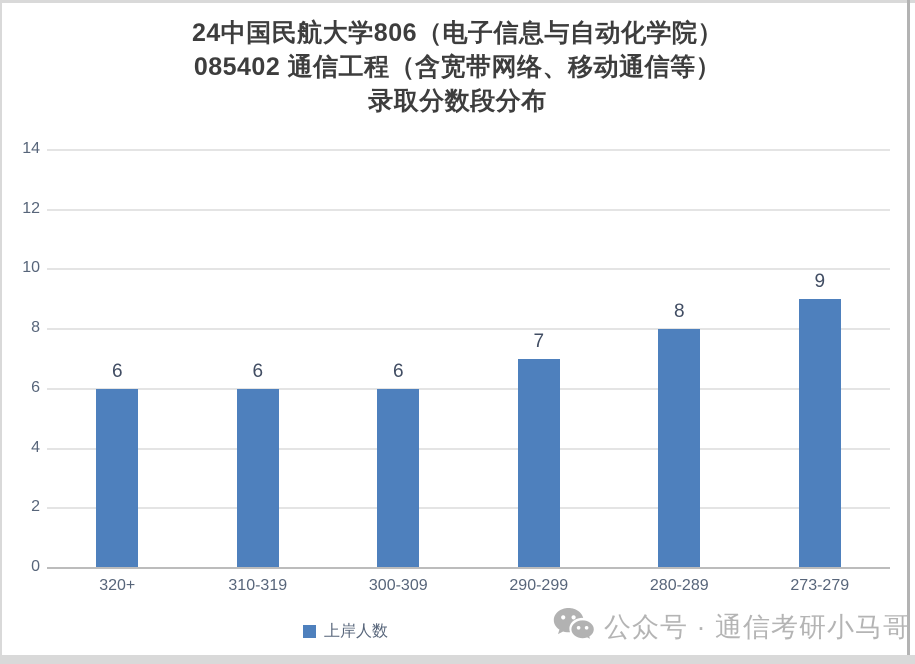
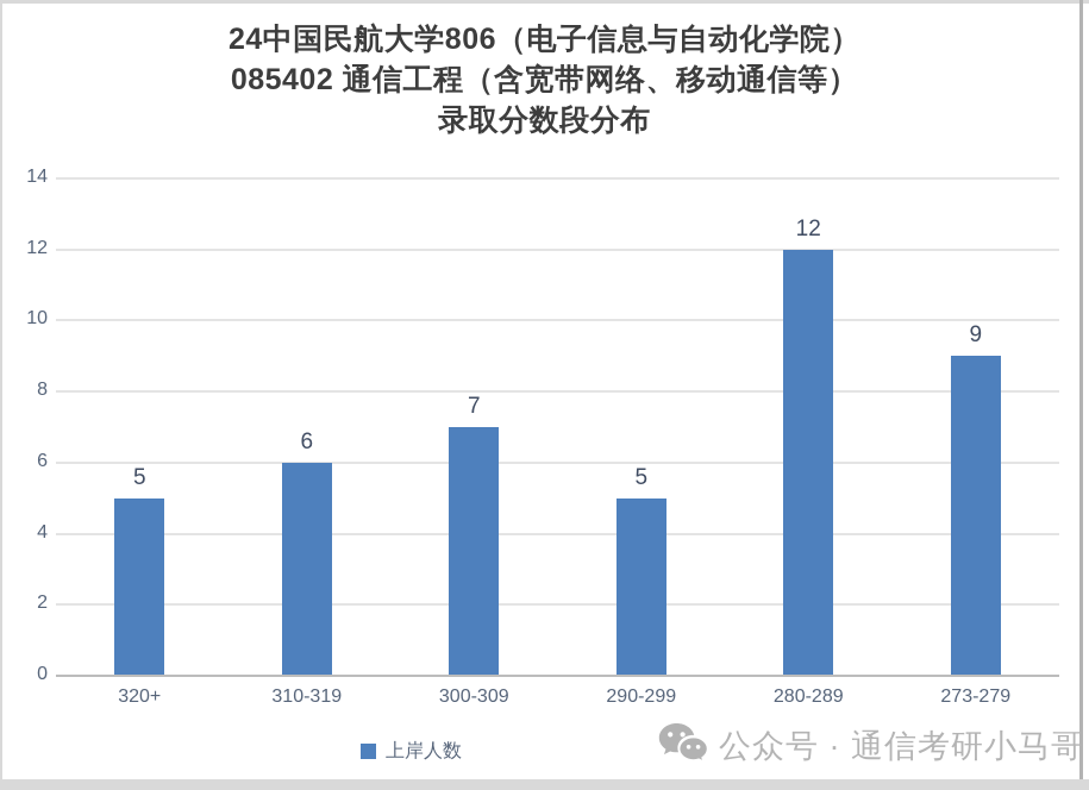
320+: 6 -> 5
300-309: 6 -> 7
290-299: 7 -> 5
280-289: 8 -> 12
